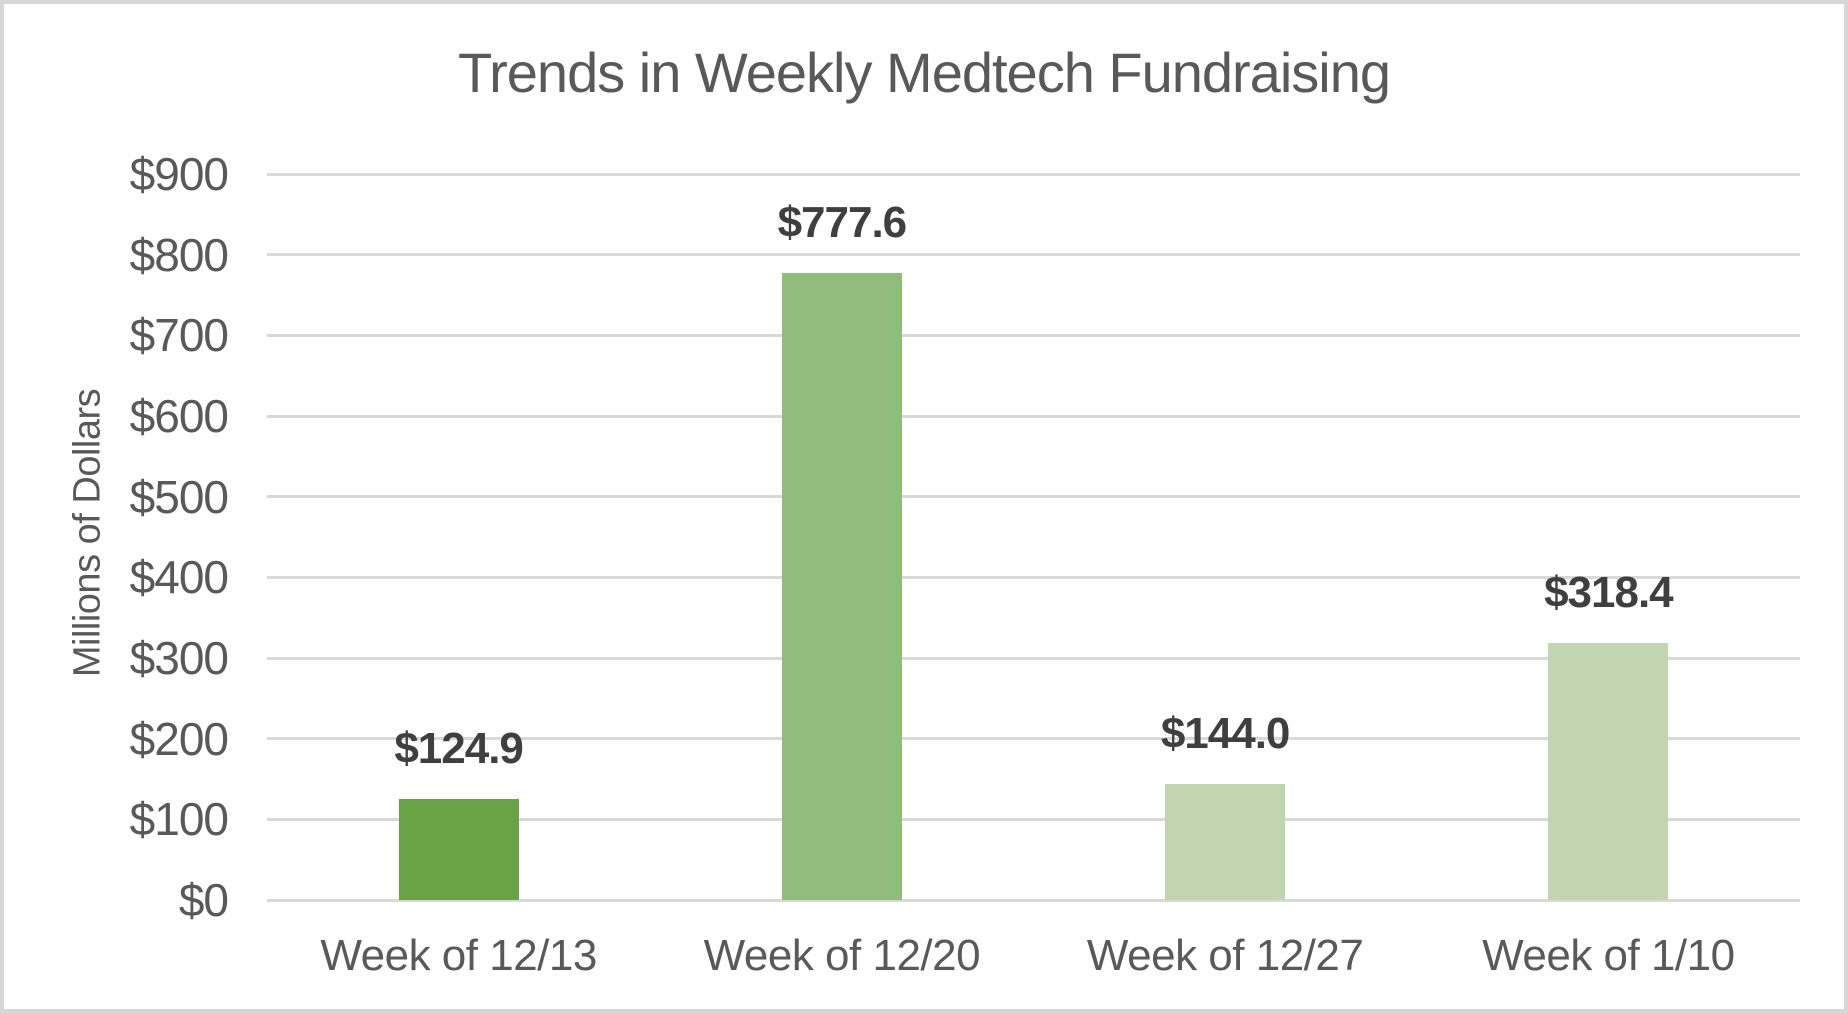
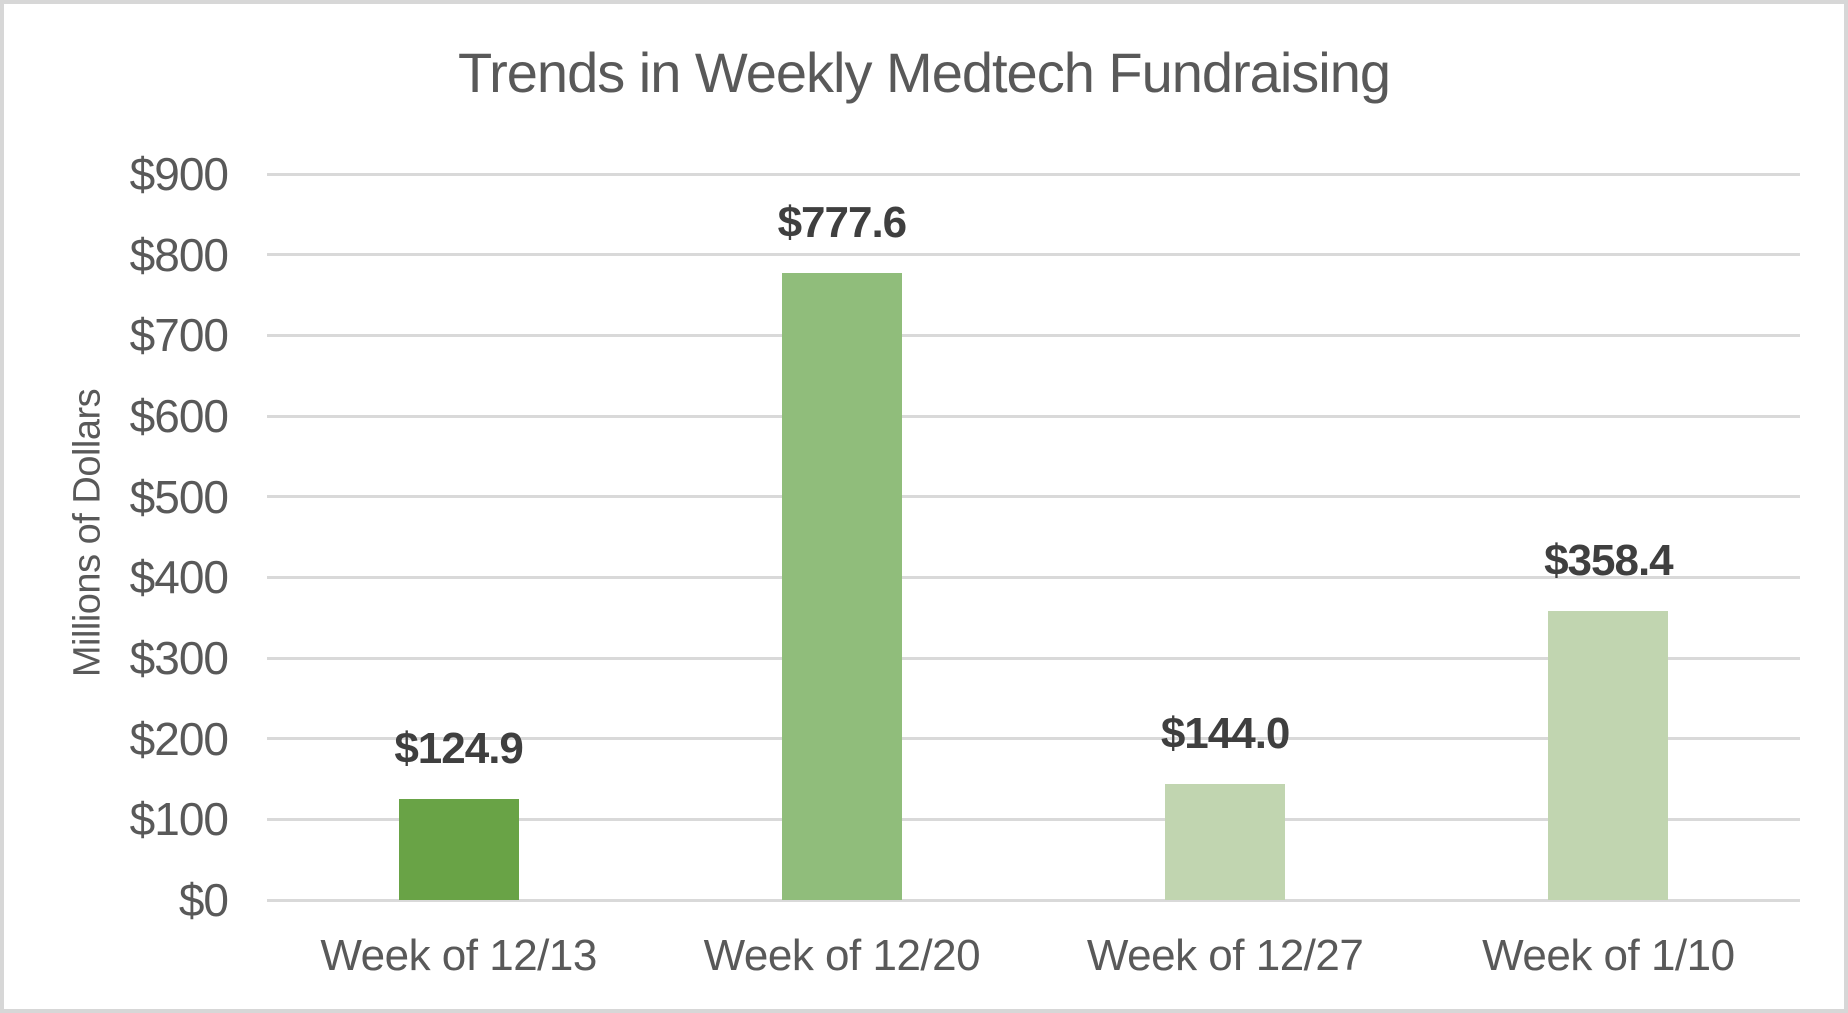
Week of 1/10: $318.4 -> $358.4
